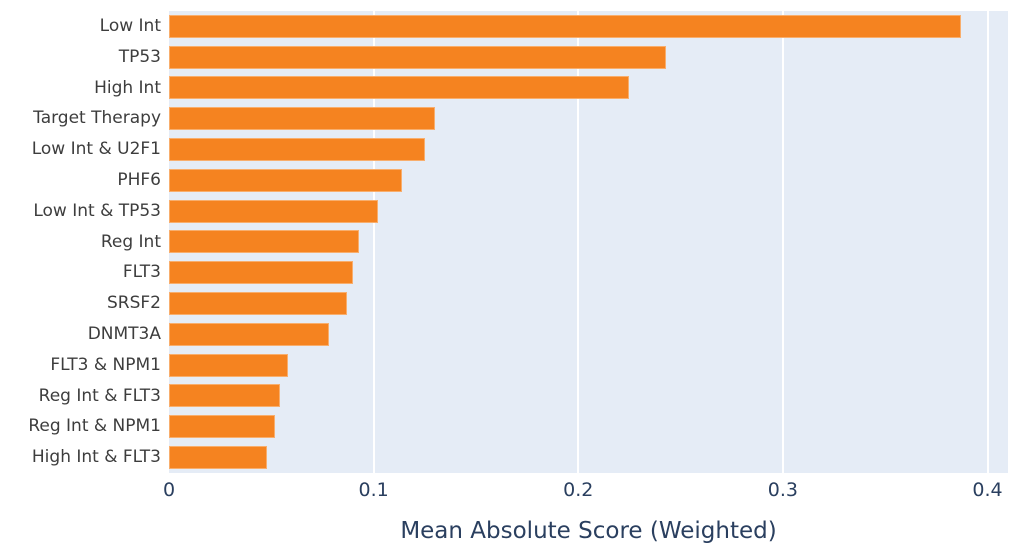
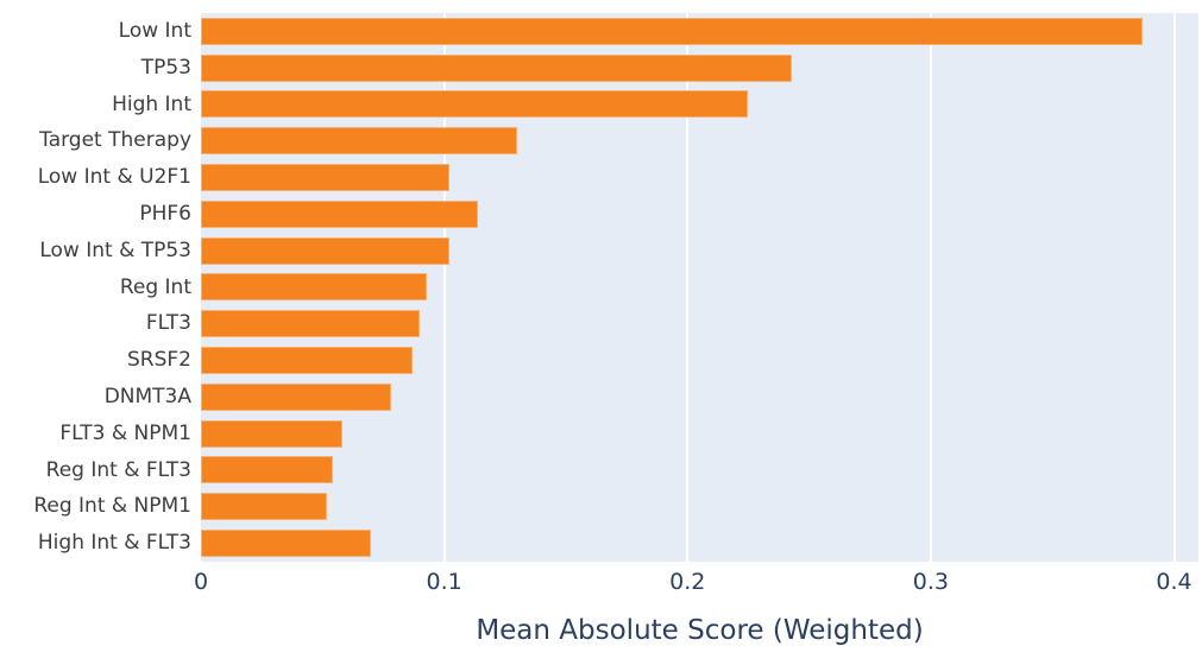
Low Int & U2F1: 0.125 -> 0.102
High Int & FLT3: 0.048 -> 0.070
